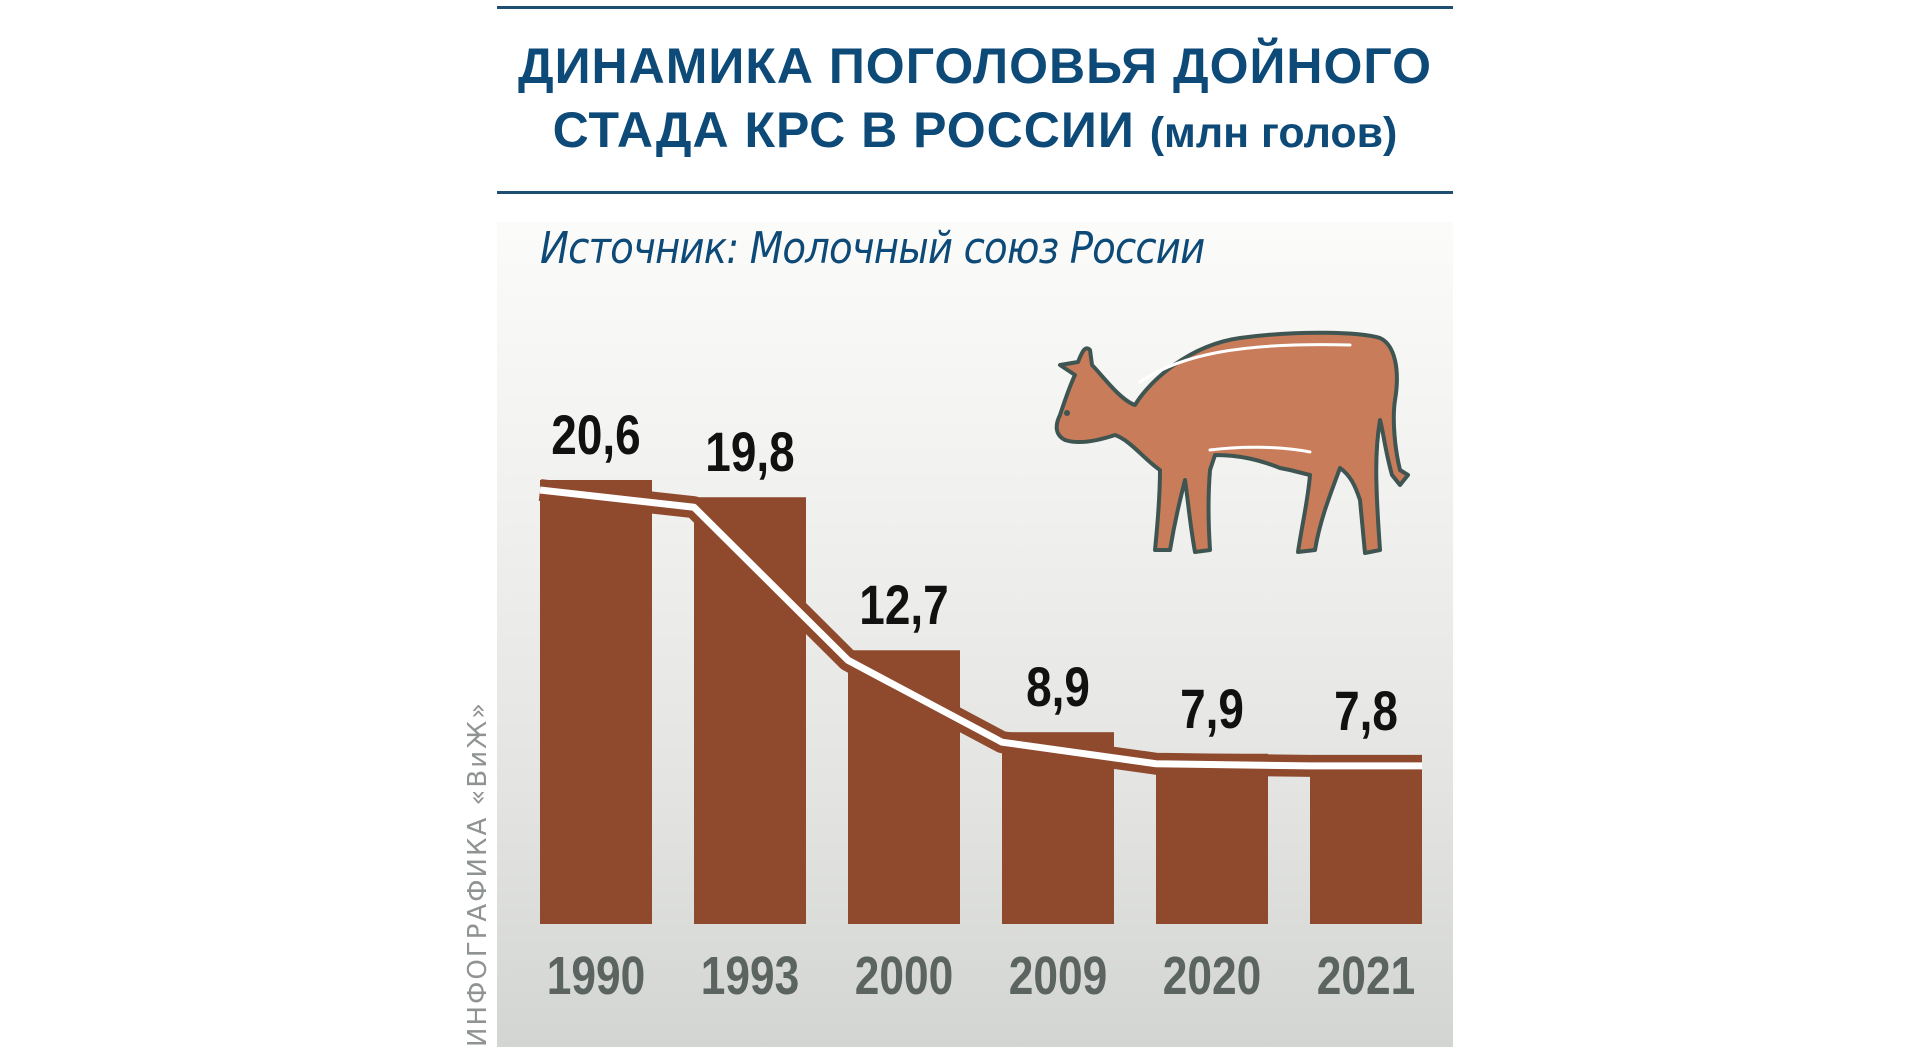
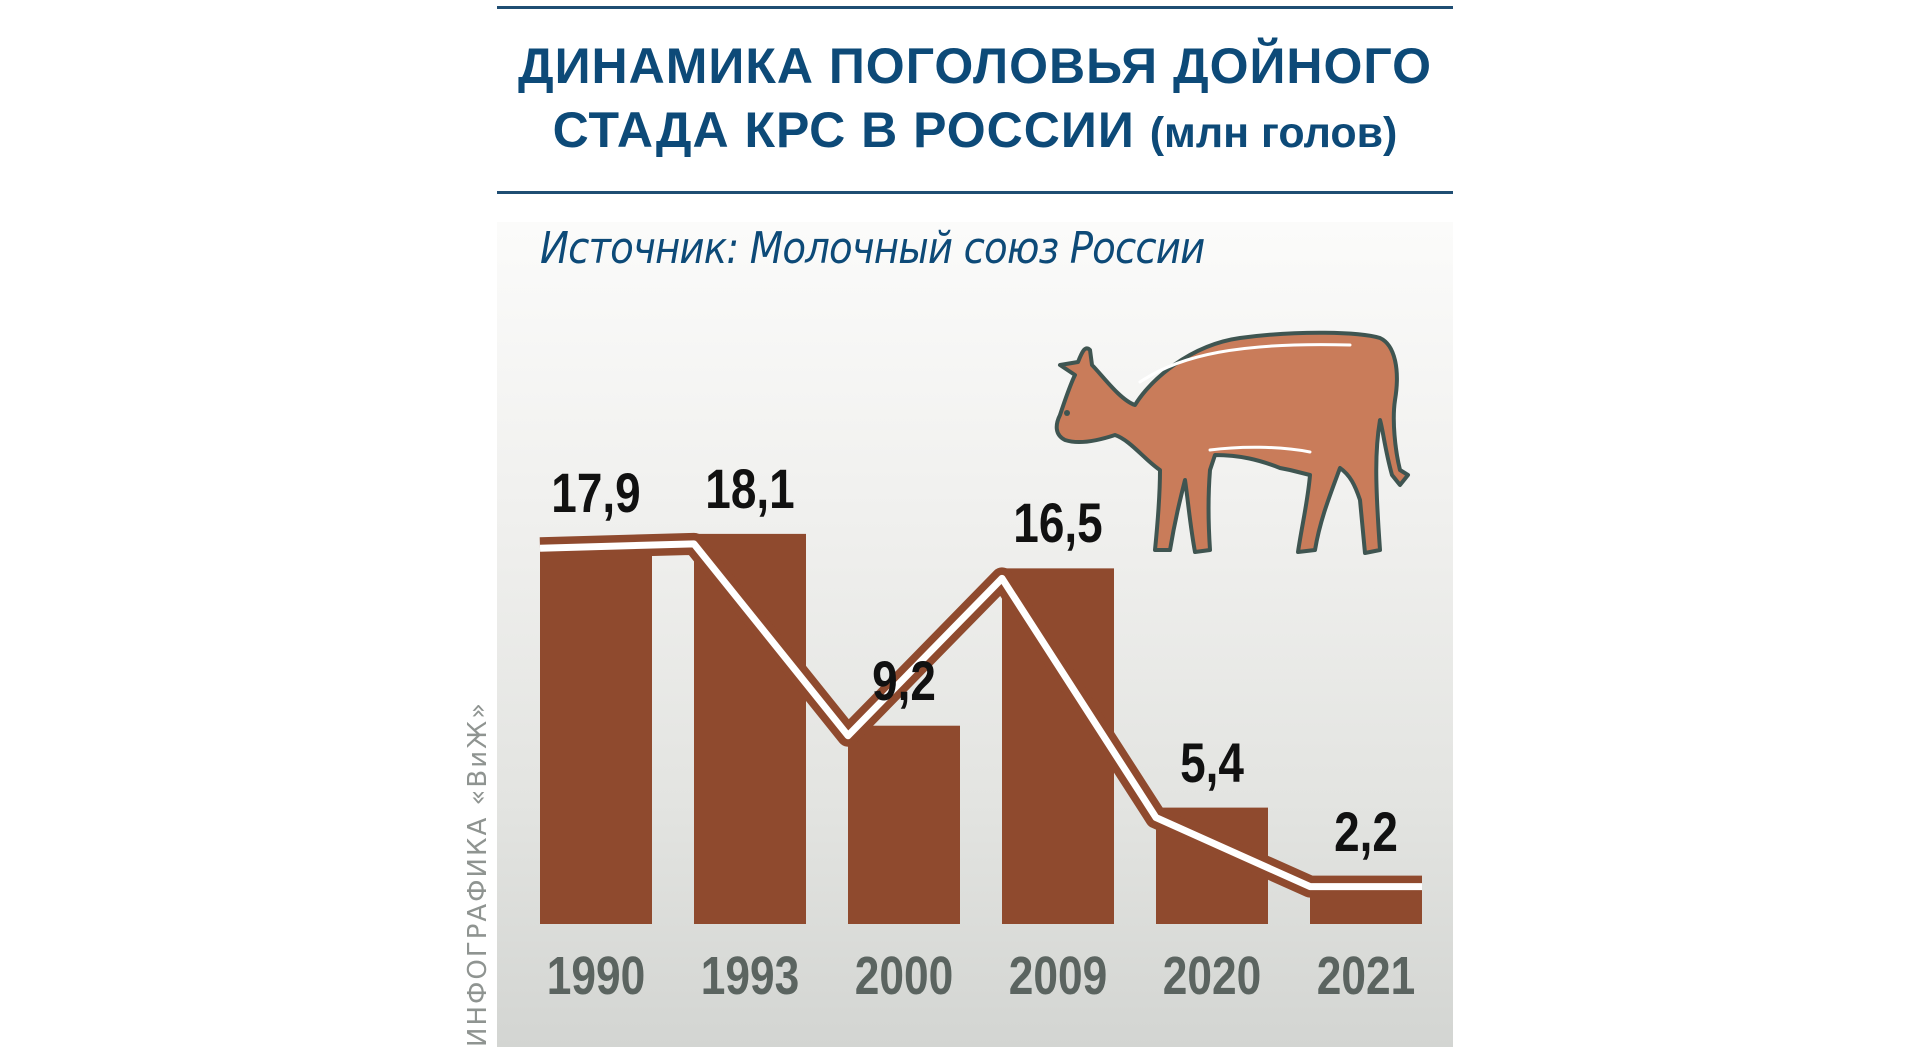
1990: 20,6 -> 17,9
1993: 19,8 -> 18,1
2000: 12,7 -> 9,2
2009: 8,9 -> 16,5
2020: 7,9 -> 5,4
2021: 7,8 -> 2,2
